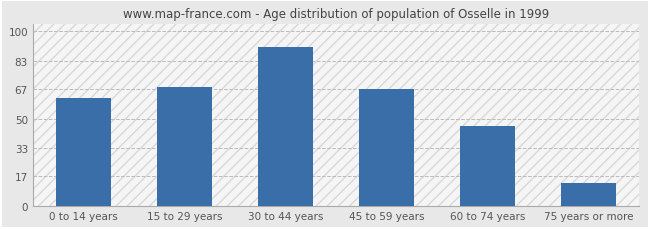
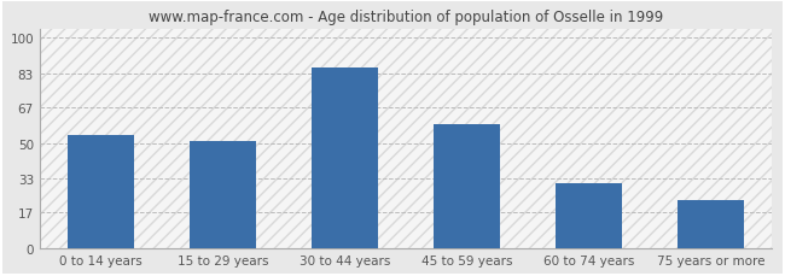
0 to 14 years: 62 -> 54
15 to 29 years: 68 -> 51
30 to 44 years: 91 -> 86
45 to 59 years: 67 -> 59
60 to 74 years: 46 -> 31
75 years or more: 13 -> 23
